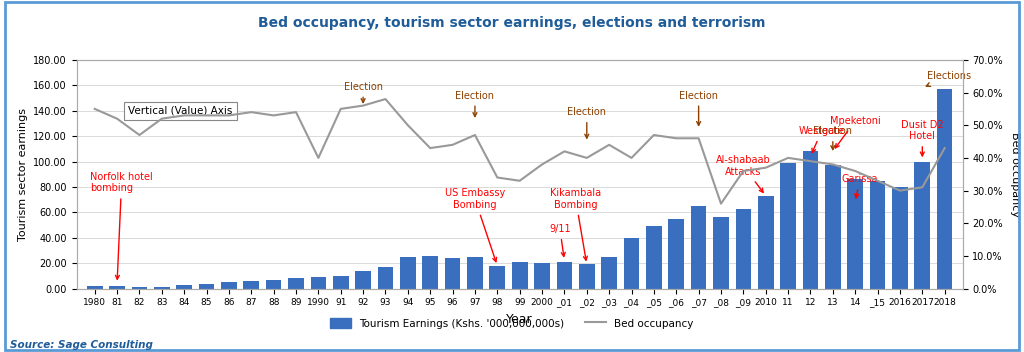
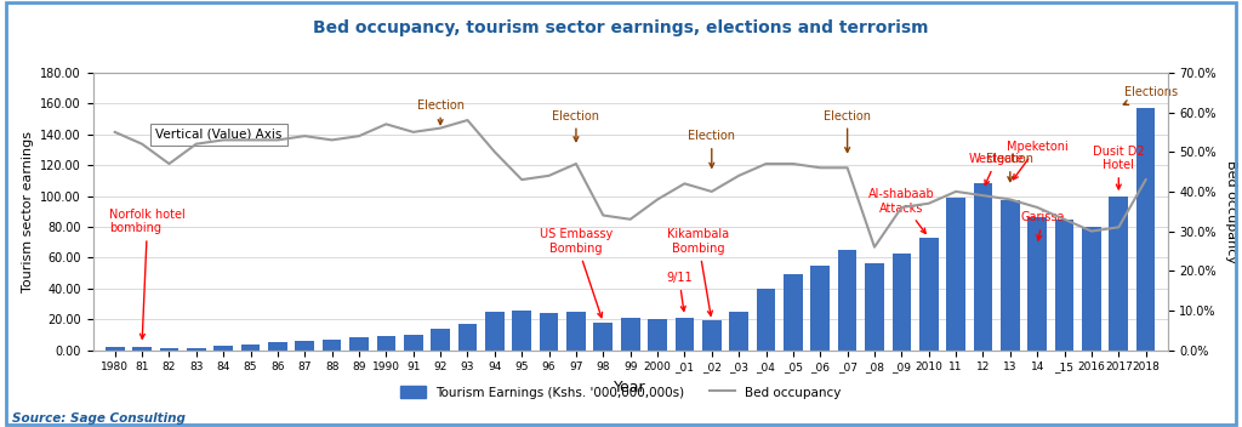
Bed occupancy/1990: 40% -> 57%
Bed occupancy/_04: 40% -> 47%
